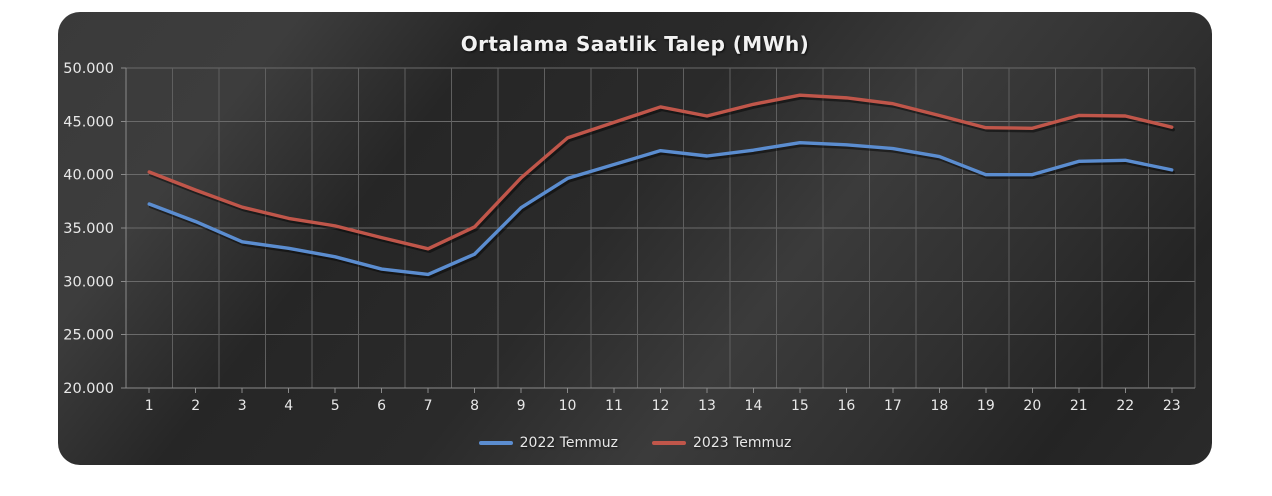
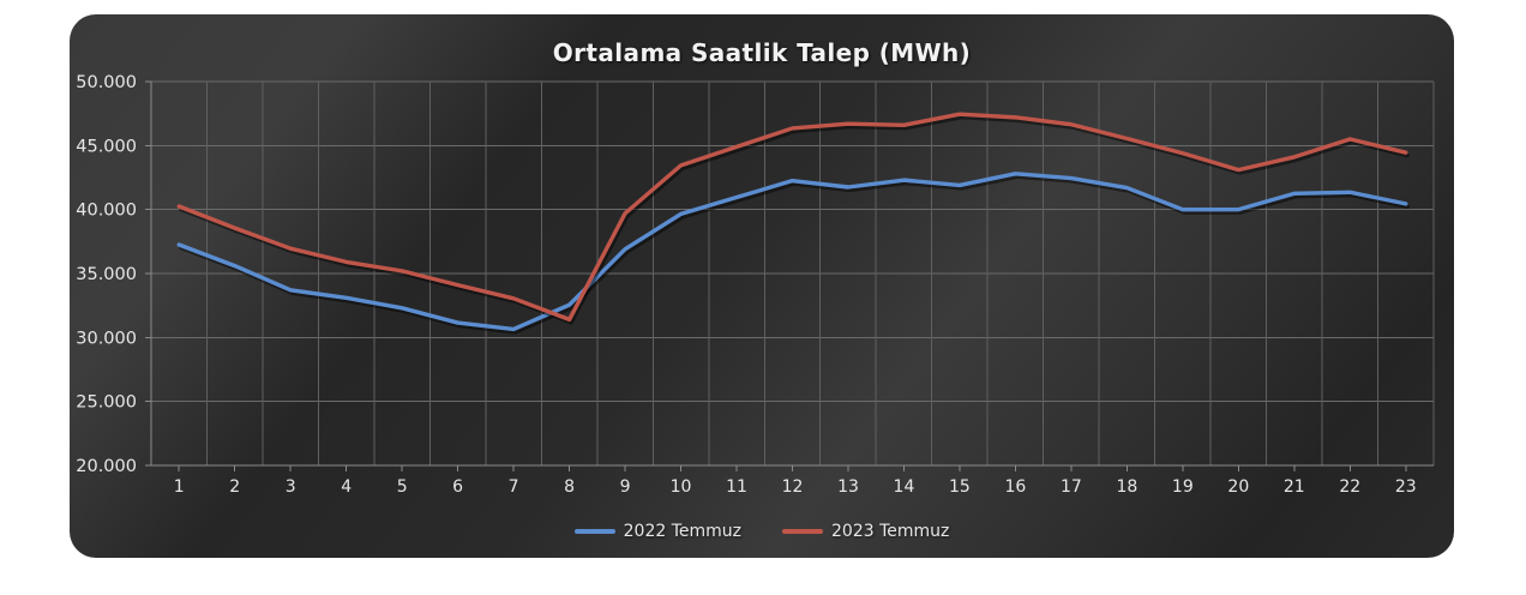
2023 Temmuz/8: 35100 -> 31400
2023 Temmuz/13: 45500 -> 46700
2022 Temmuz/15: 43000 -> 41900
2023 Temmuz/20: 44400 -> 43100
2023 Temmuz/21: 45600 -> 44100
